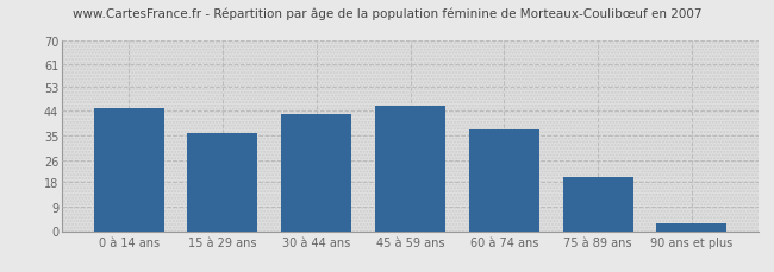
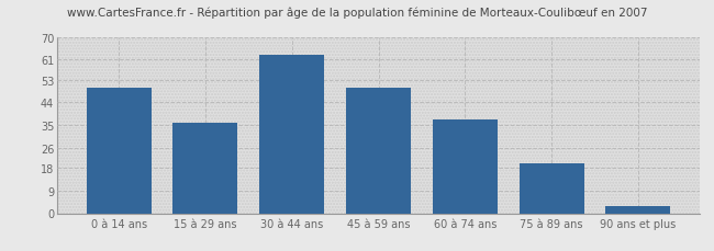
0 à 14 ans: 45 -> 50
30 à 44 ans: 43 -> 63
45 à 59 ans: 46 -> 50
